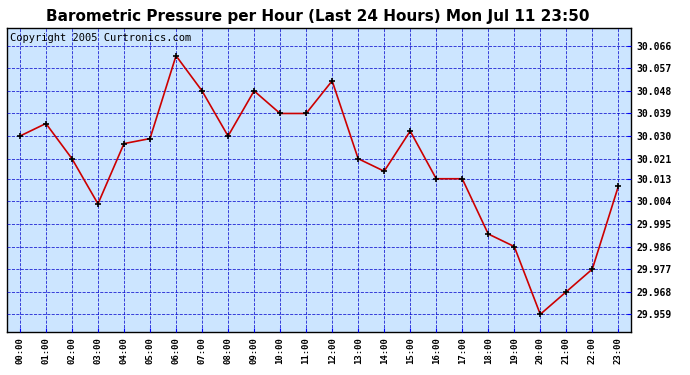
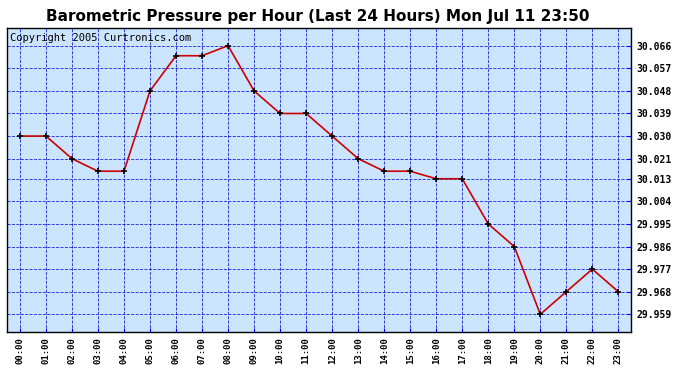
01:00: 30.035 -> 30.030
03:00: 30.003 -> 30.016
04:00: 30.027 -> 30.016
05:00: 30.029 -> 30.048
07:00: 30.048 -> 30.062
08:00: 30.030 -> 30.066
12:00: 30.052 -> 30.030
15:00: 30.032 -> 30.016
18:00: 29.991 -> 29.995
23:00: 30.010 -> 29.968
